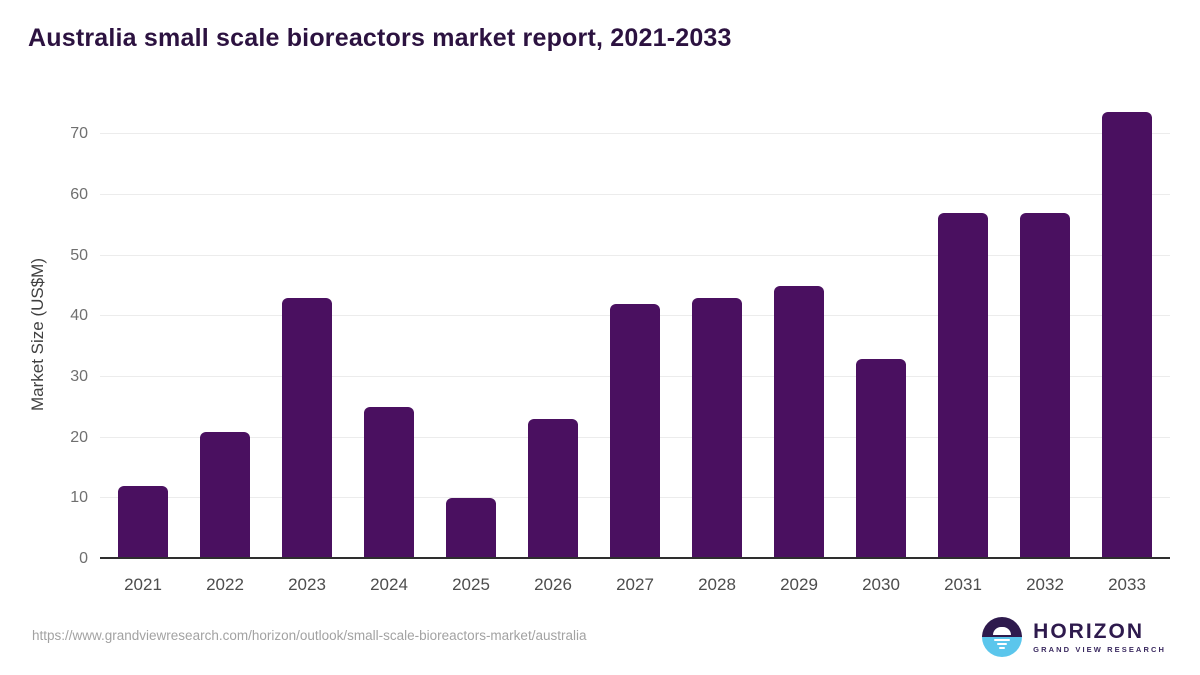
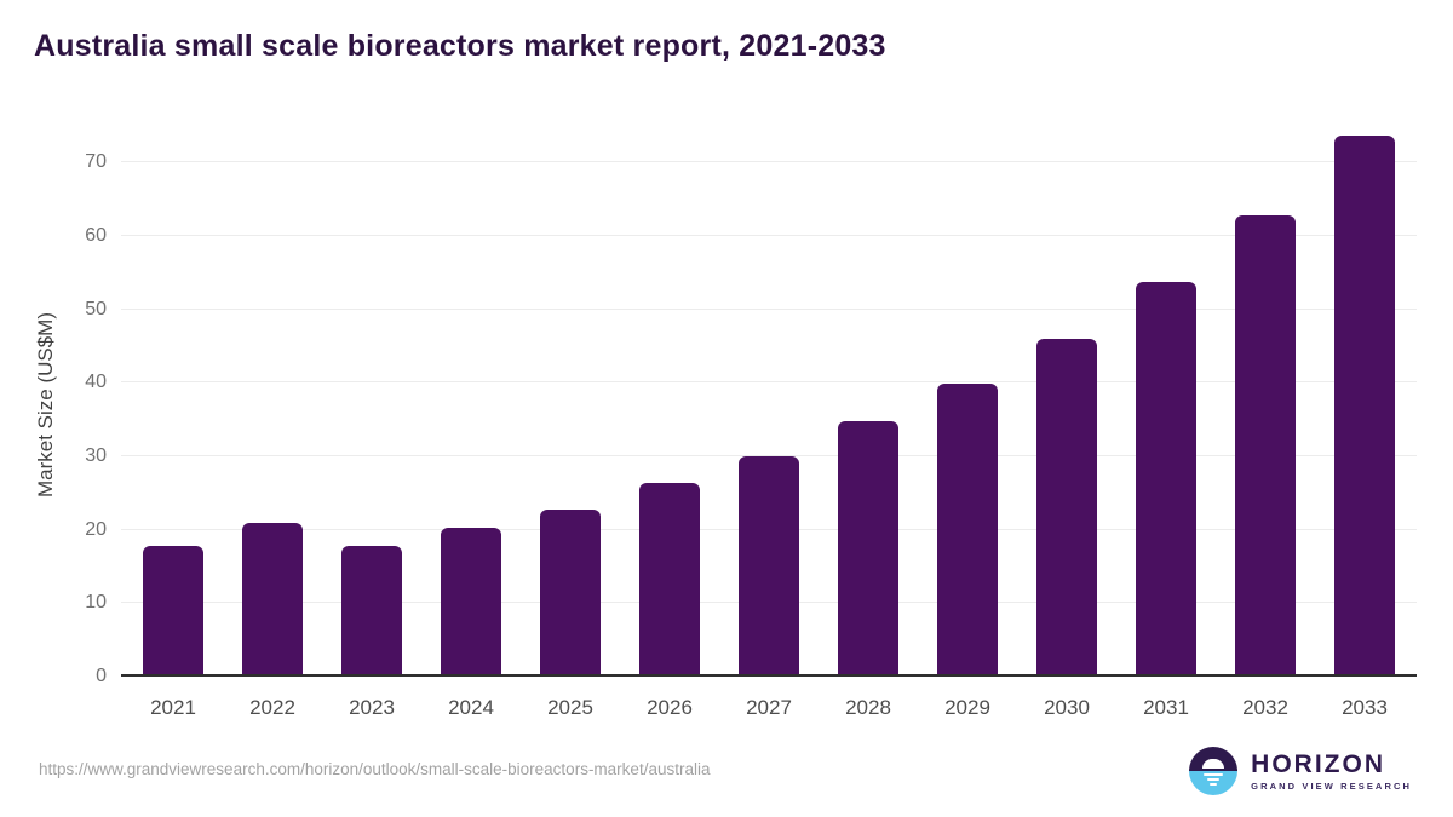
2021: 12 -> 18
2023: 43 -> 18
2024: 25 -> 20
2025: 10 -> 23
2026: 23 -> 26
2027: 42 -> 30
2028: 43 -> 35
2029: 45 -> 40
2030: 33 -> 46
2031: 57 -> 54
2032: 57 -> 63
